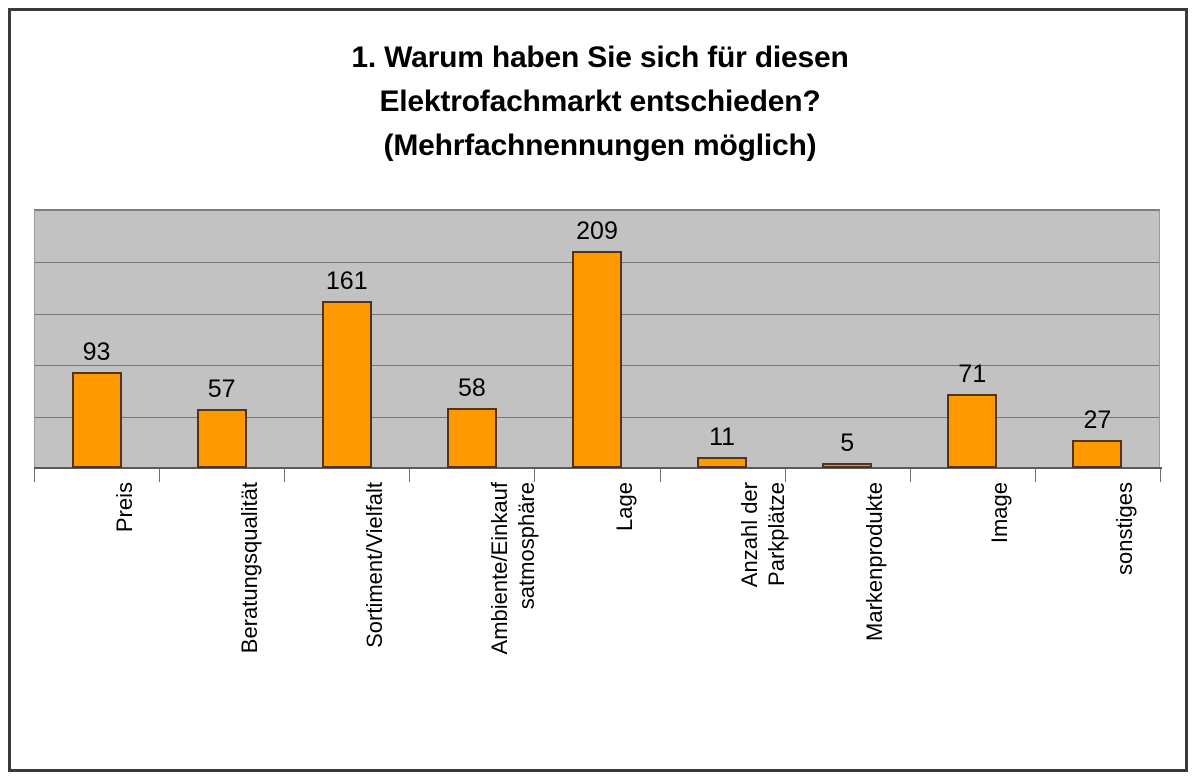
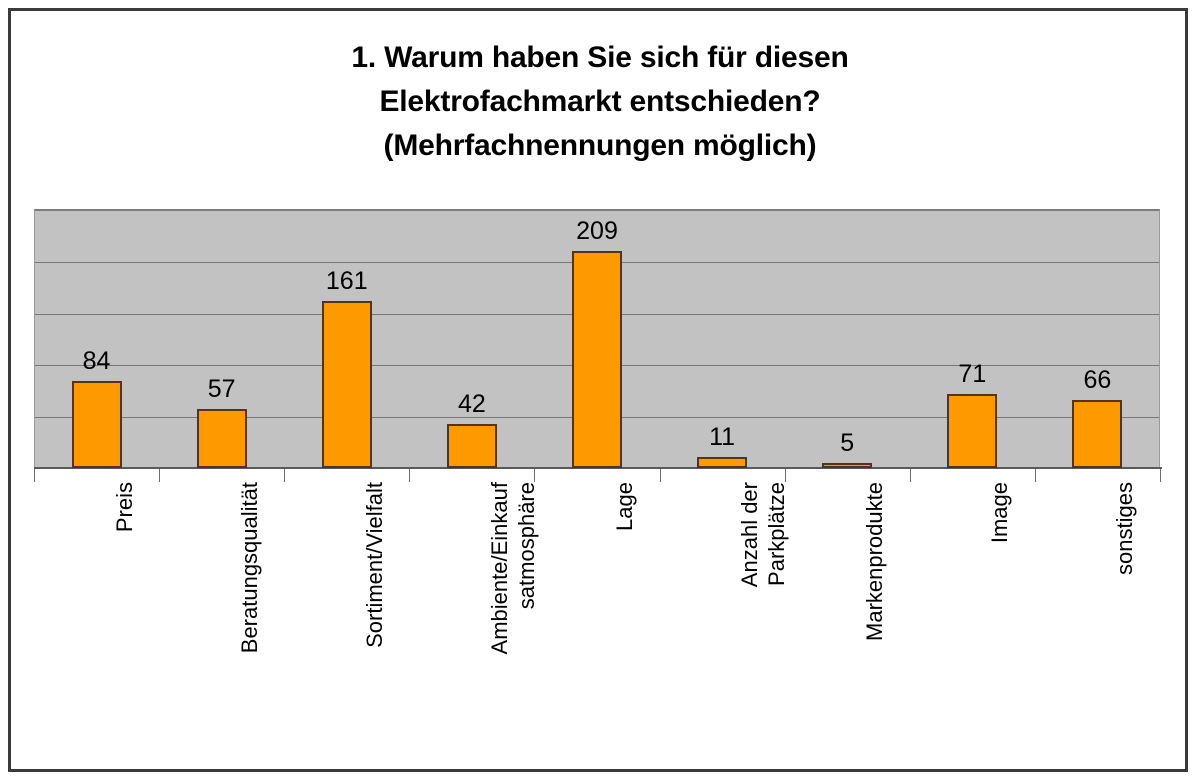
Preis: 93 -> 84
Ambiente/Einkauf satmosphäre: 58 -> 42
sonstiges: 27 -> 66
